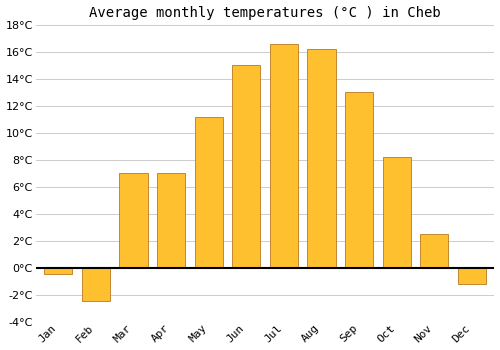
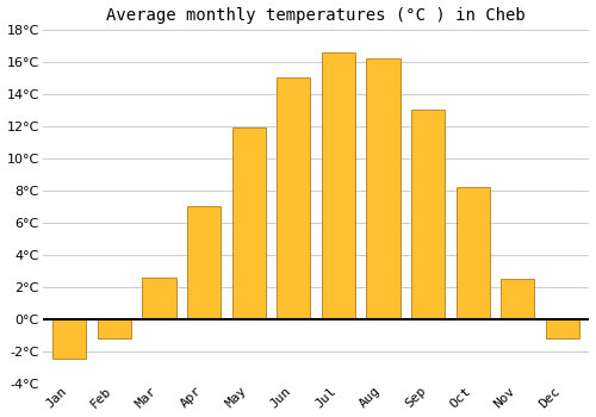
Jan: -0.5°C -> -2.5°C
Feb: -2.5°C -> -1.2°C
Mar: 7.0°C -> 2.6°C
May: 11.2°C -> 11.9°C
